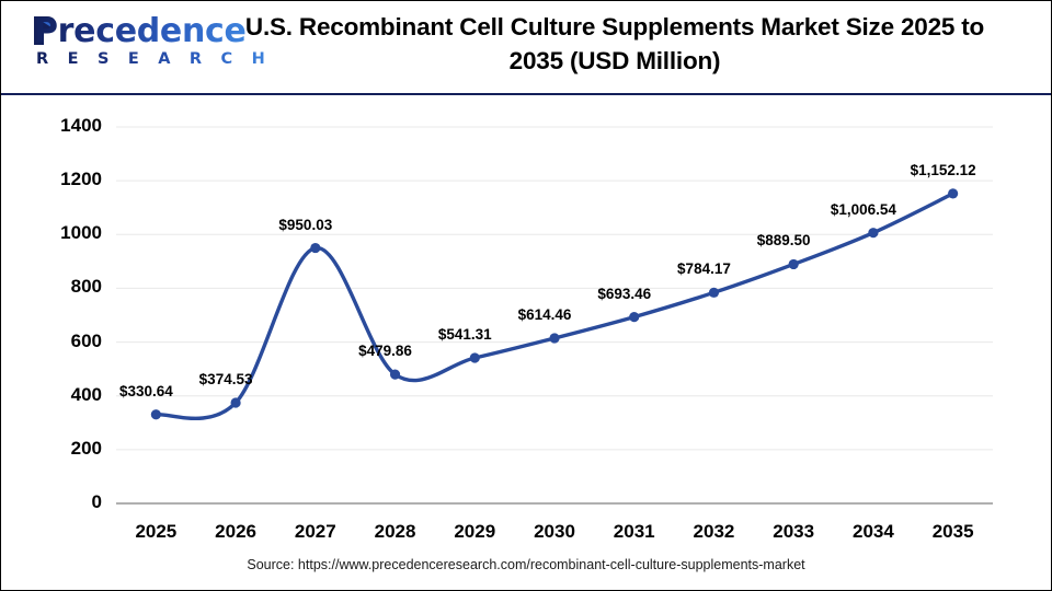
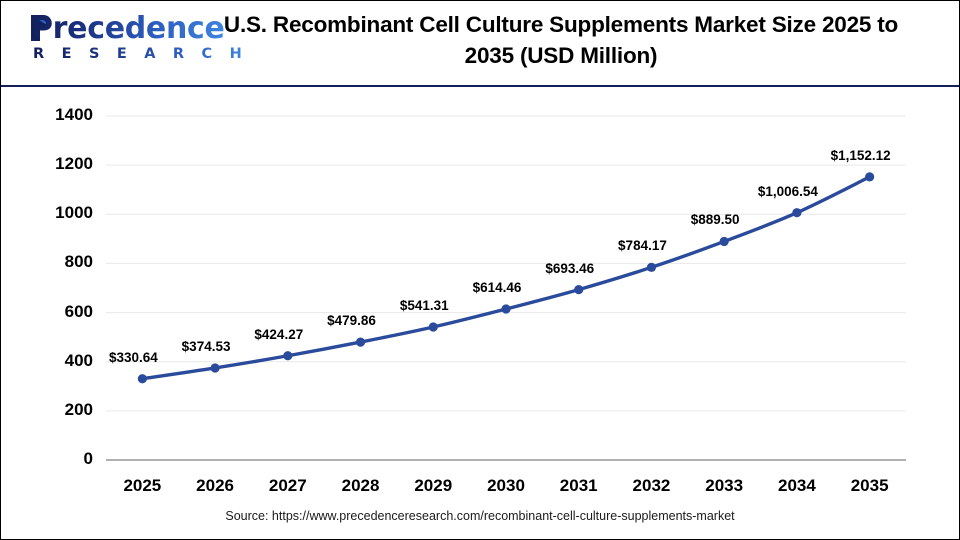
2027: $950.03 -> $424.27
